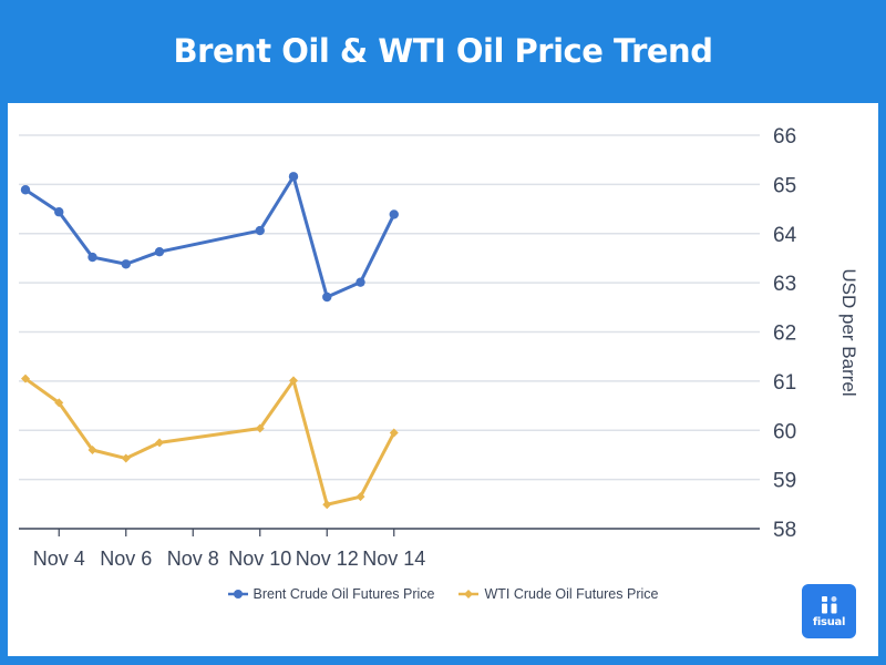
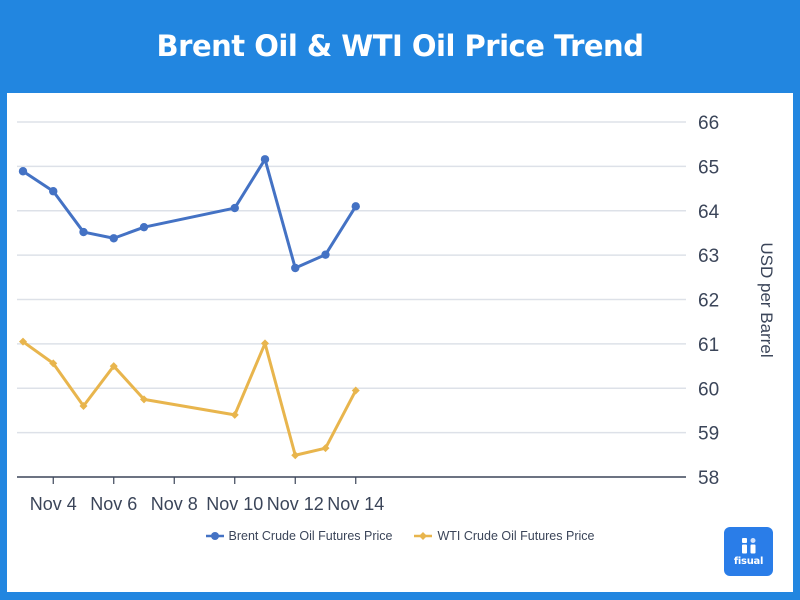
WTI Crude Oil Futures Price/Nov 6: 59.4 -> 60.5
WTI Crude Oil Futures Price/Nov 10: 60.0 -> 59.4
Brent Crude Oil Futures Price/Nov 14: 64.4 -> 64.1
